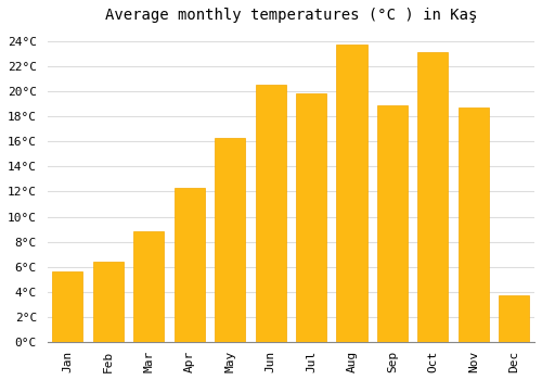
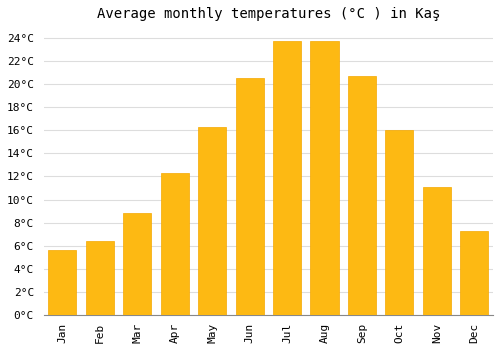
Jul: 19.8°C -> 23.7°C
Sep: 18.9°C -> 20.7°C
Oct: 23.1°C -> 16.0°C
Nov: 18.7°C -> 11.1°C
Dec: 3.7°C -> 7.3°C
